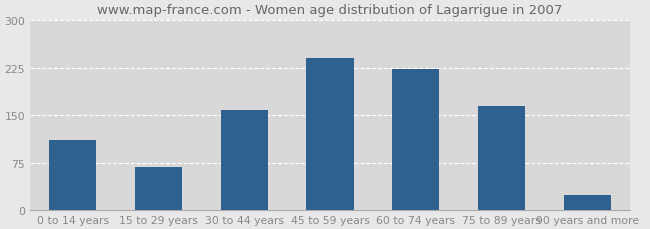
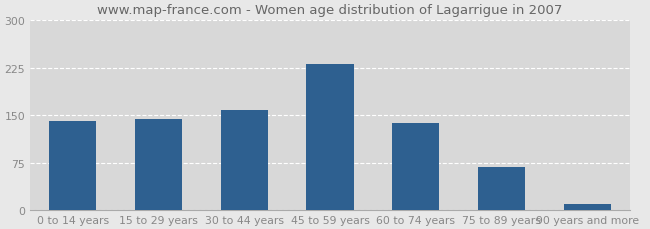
0 to 14 years: 110 -> 140
15 to 29 years: 68 -> 144
45 to 59 years: 240 -> 230
60 to 74 years: 222 -> 138
75 to 89 years: 164 -> 68
90 years and more: 24 -> 10
